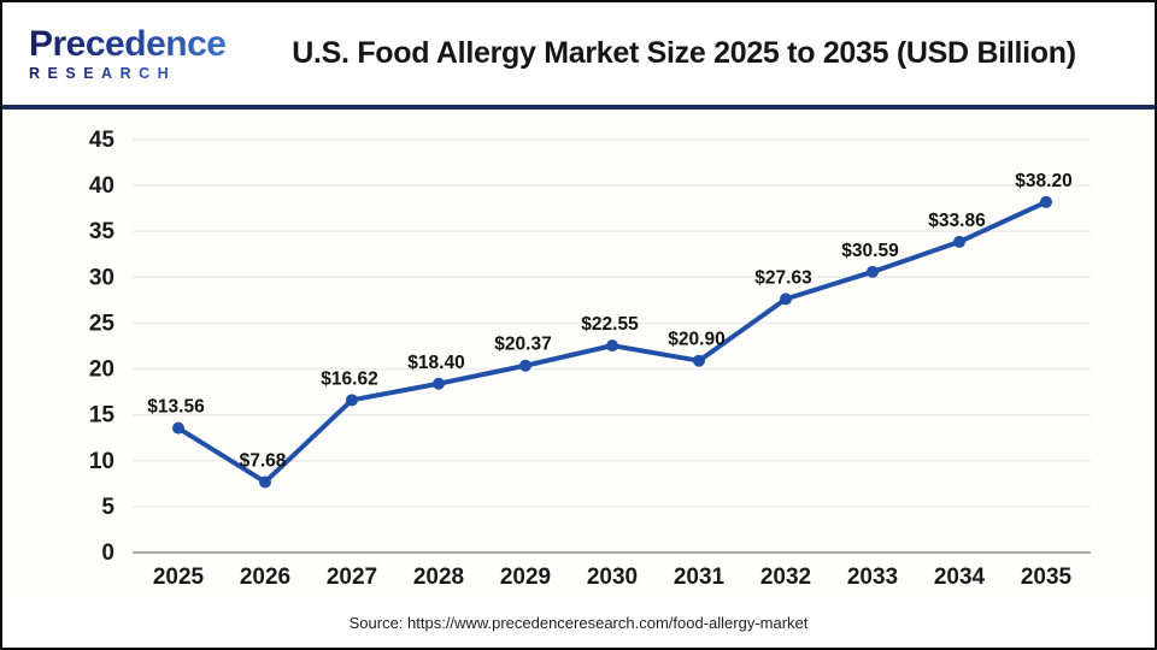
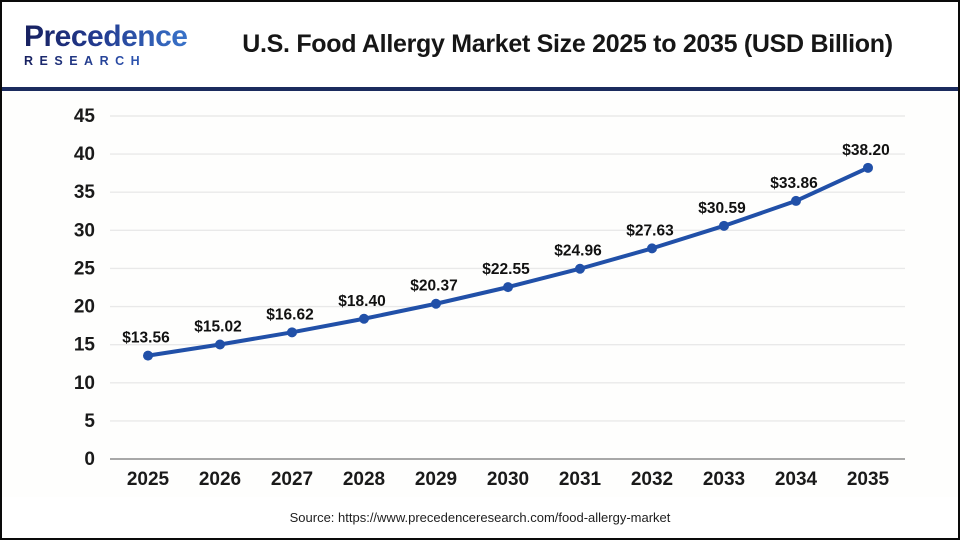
2026: $7.68 -> $15.02
2031: $20.90 -> $24.96
